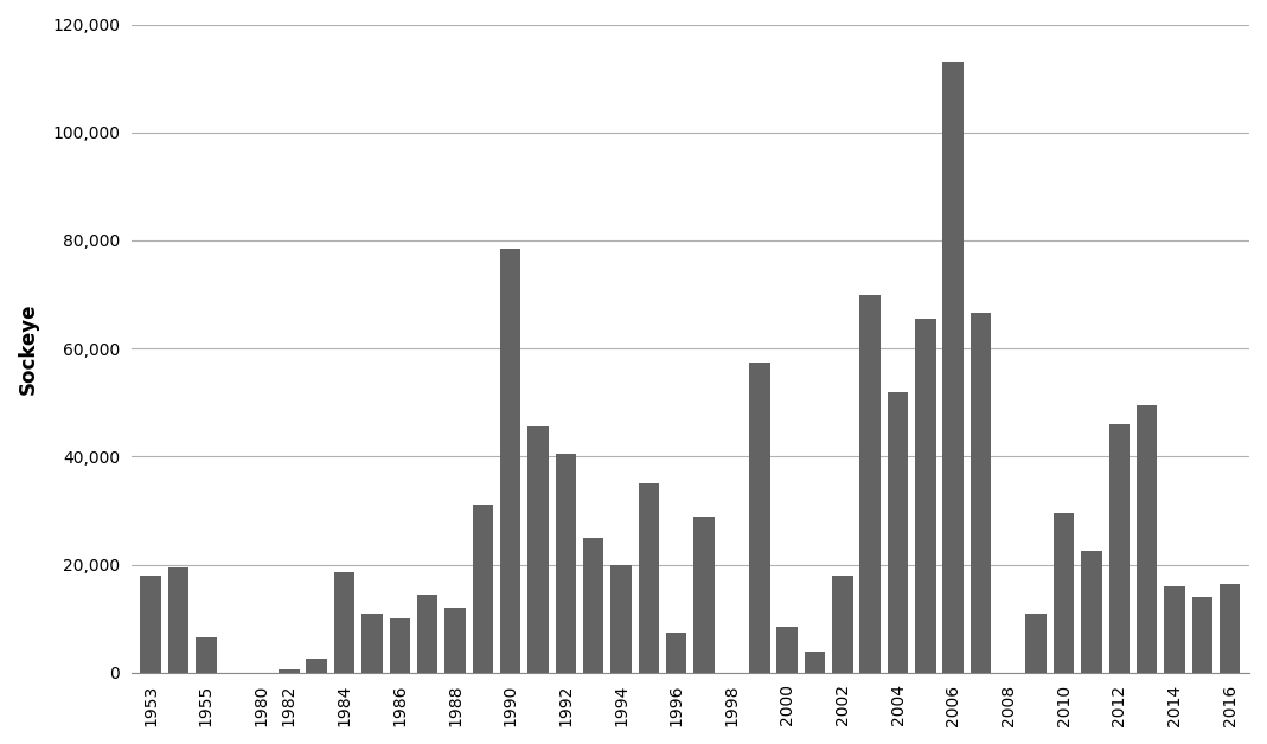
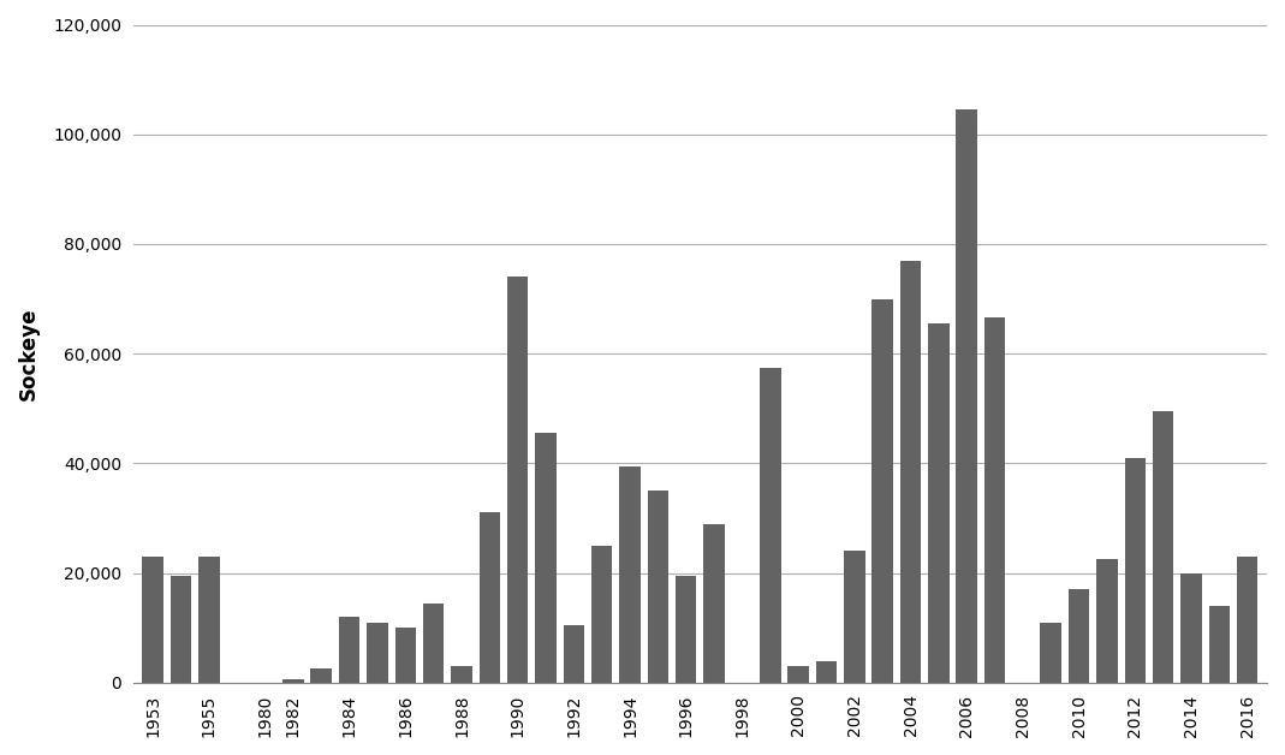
1953: 18,000 -> 23,000
1955: 6,500 -> 23,000
1984: 18,500 -> 12,000
1988: 12,000 -> 3,000
1990: 78,500 -> 74,000
1992: 40,500 -> 10,500
1994: 20,000 -> 39,500
1996: 7,500 -> 19,500
2000: 8,500 -> 3,000
2002: 18,000 -> 24,000
2004: 52,000 -> 77,000
2006: 113,000 -> 104,500
2010: 29,500 -> 17,000
2012: 46,000 -> 41,000
2014: 16,000 -> 20,000
2016: 16,500 -> 23,000
